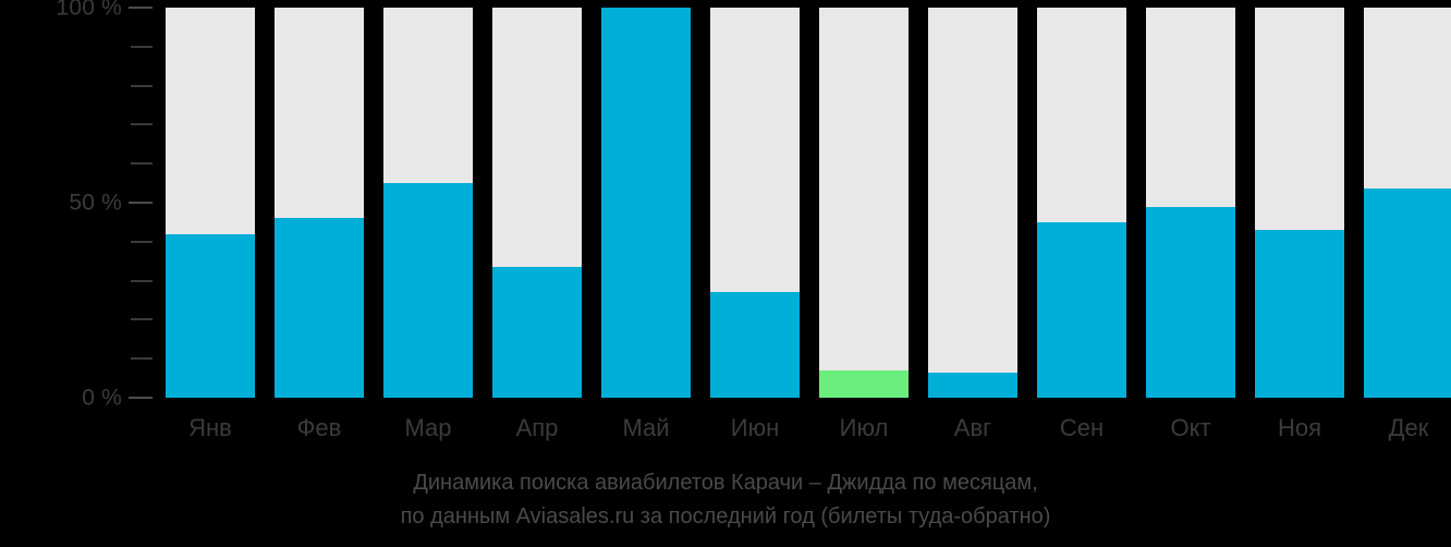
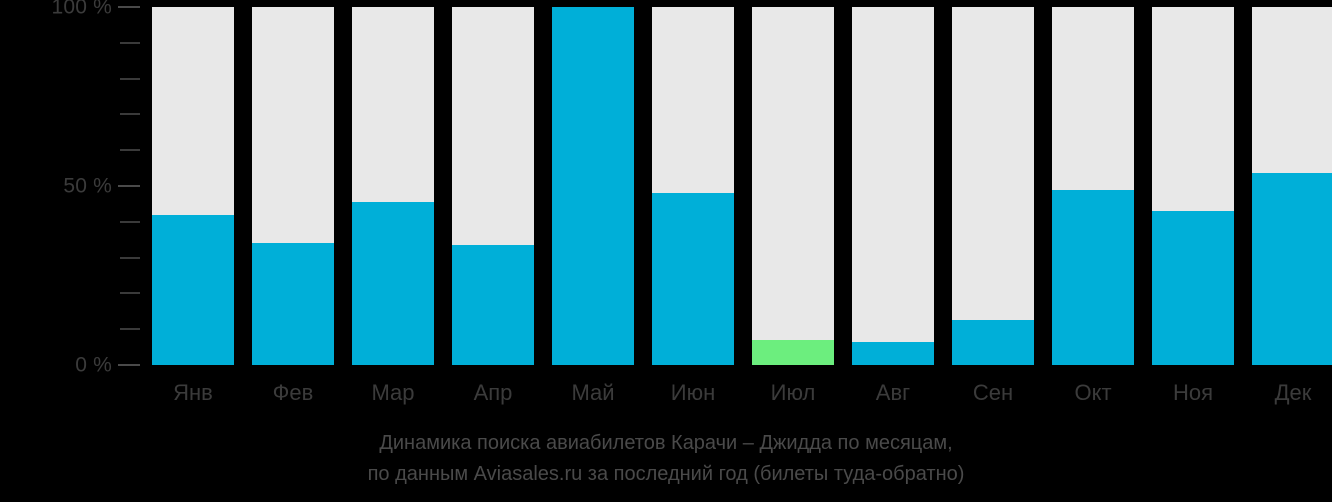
Фев: 46% -> 34%
Мар: 55% -> 46%
Июн: 27% -> 48%
Сен: 45% -> 12%
